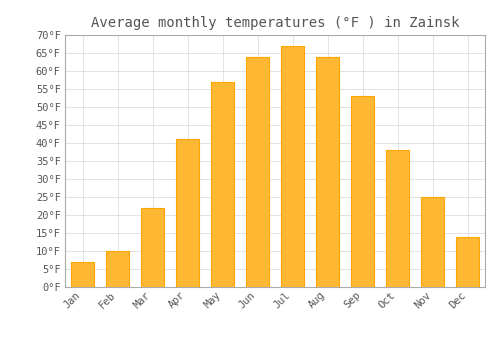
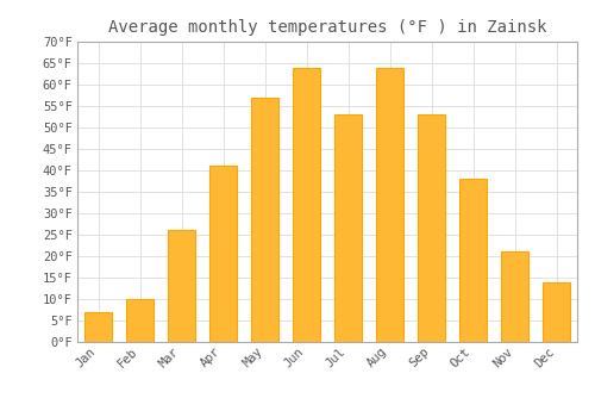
Mar: 22°F -> 26°F
Jul: 67°F -> 53°F
Nov: 25°F -> 21°F
